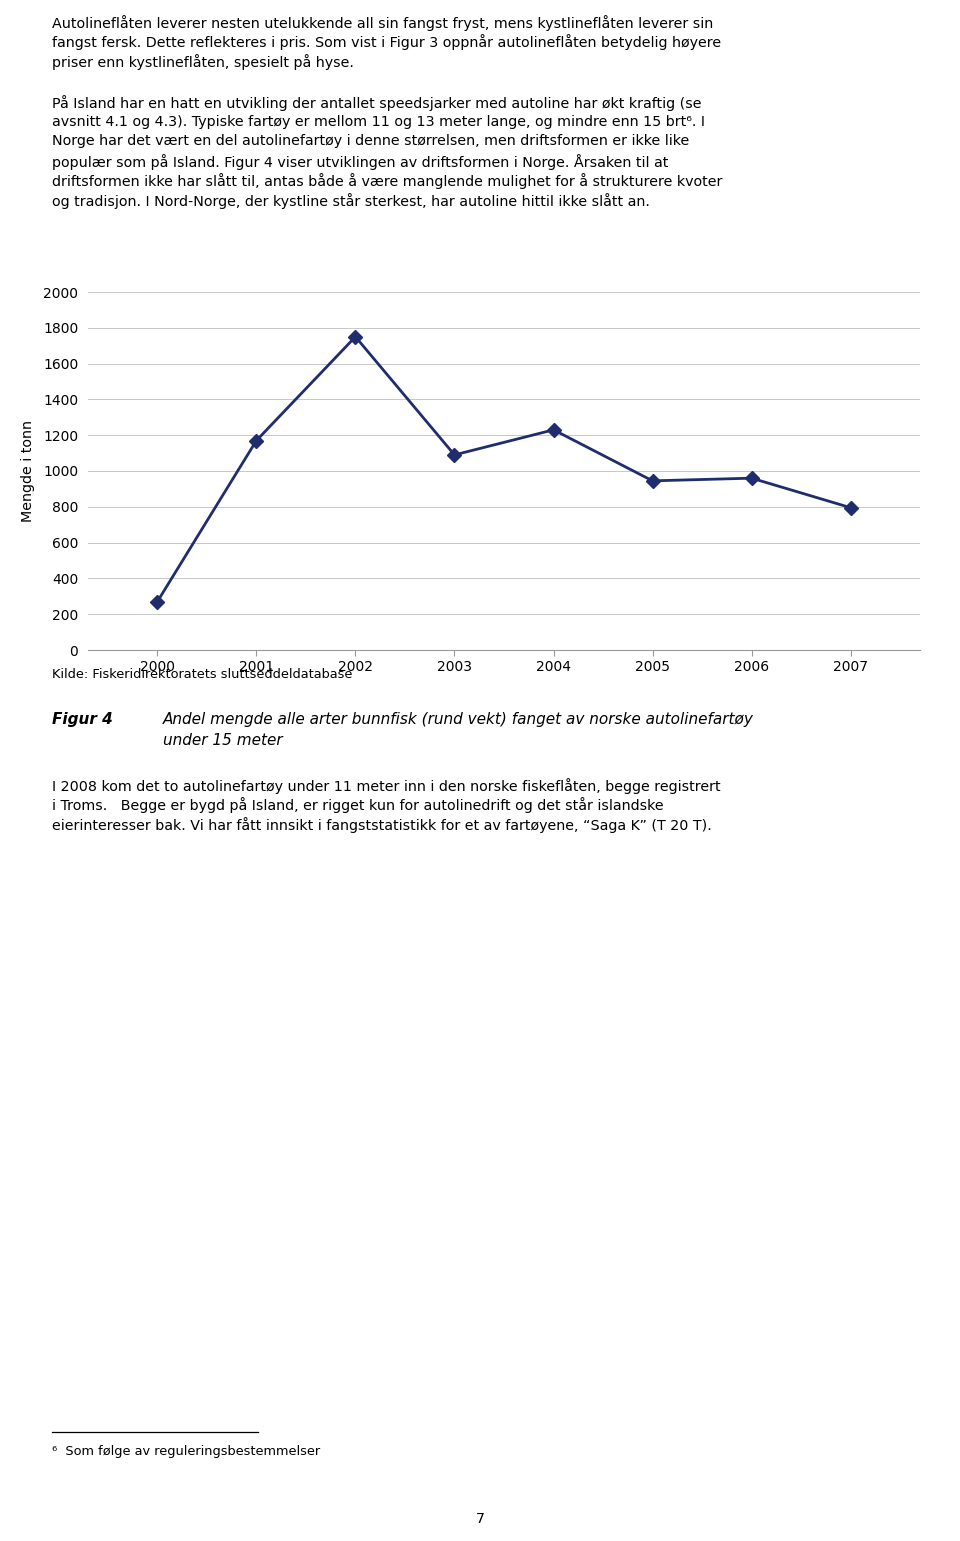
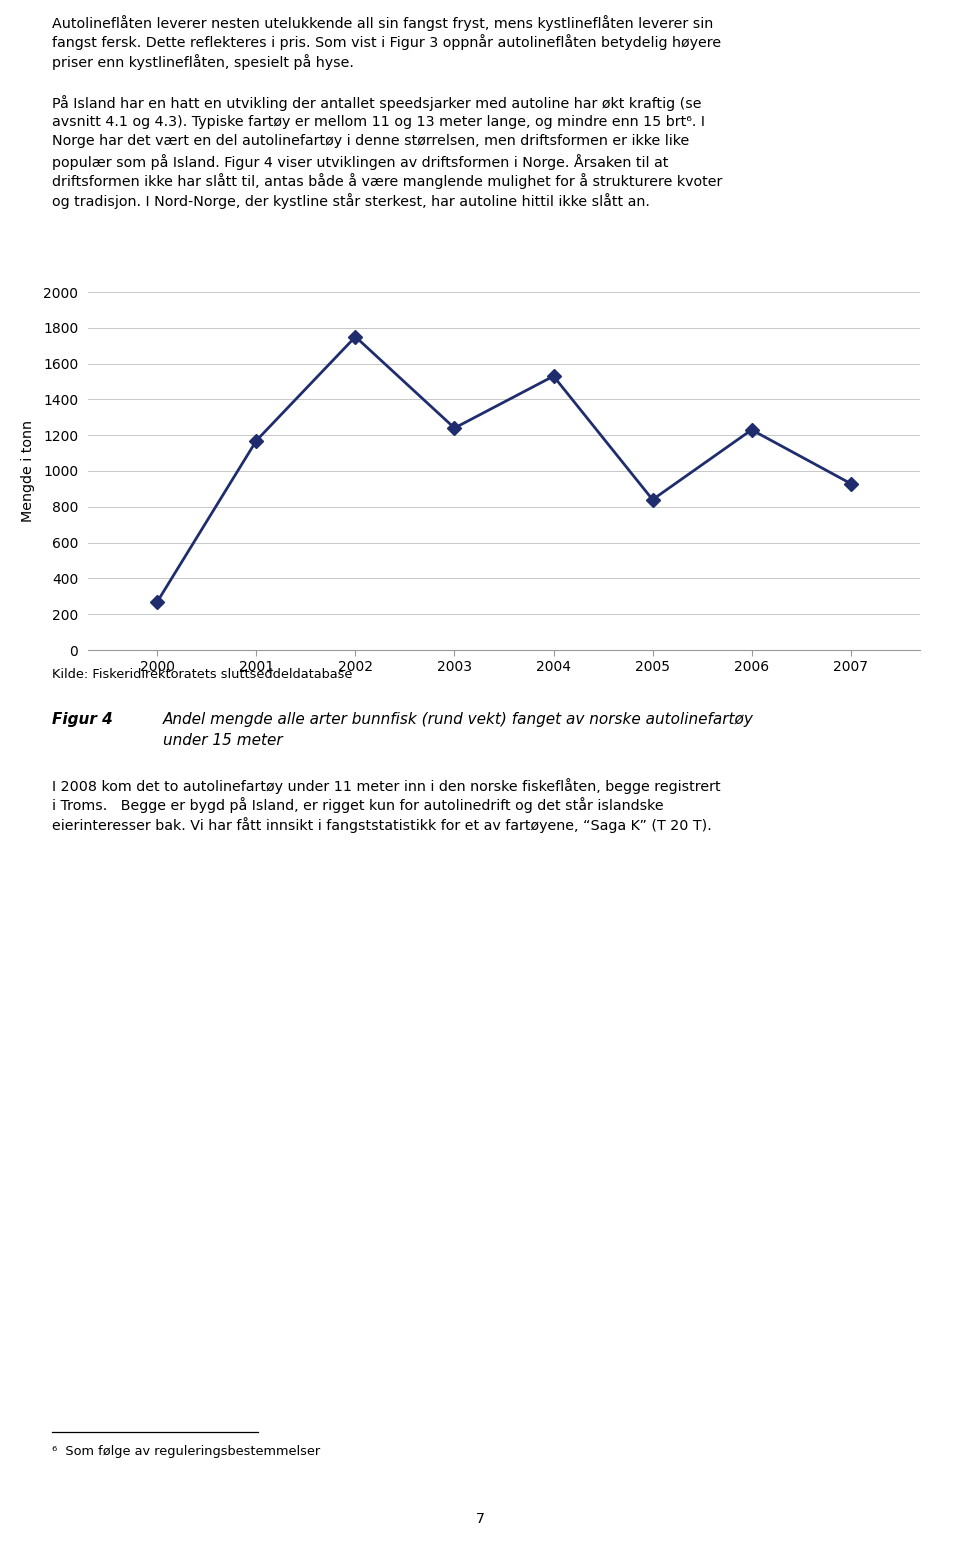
2003: 1090 -> 1240
2004: 1230 -> 1530
2005: 940 -> 840
2006: 960 -> 1230
2007: 800 -> 930
